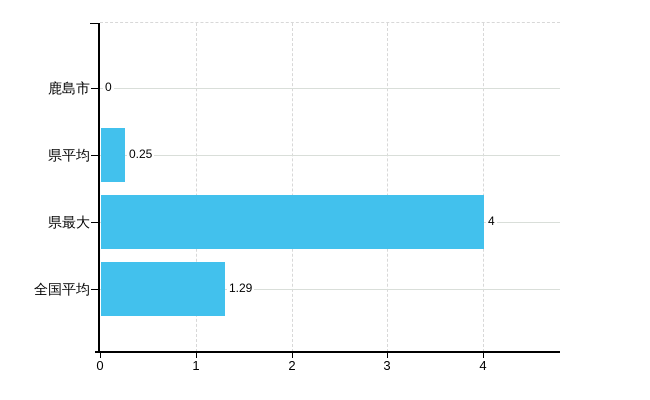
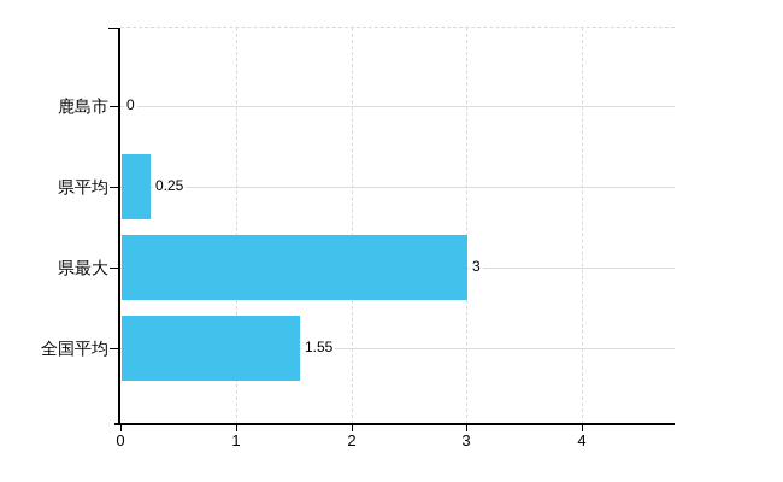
県最大: 4 -> 3
全国平均: 1.29 -> 1.55
